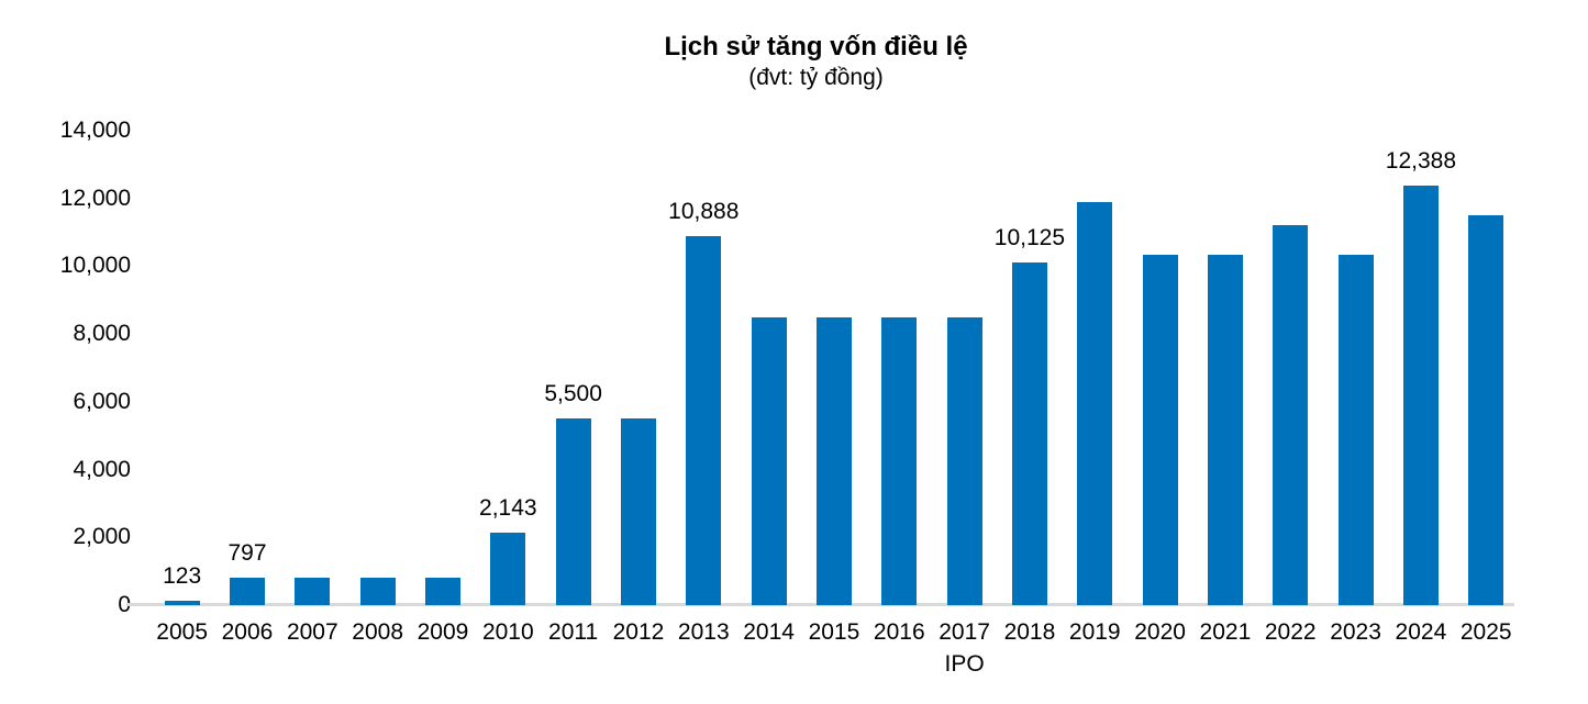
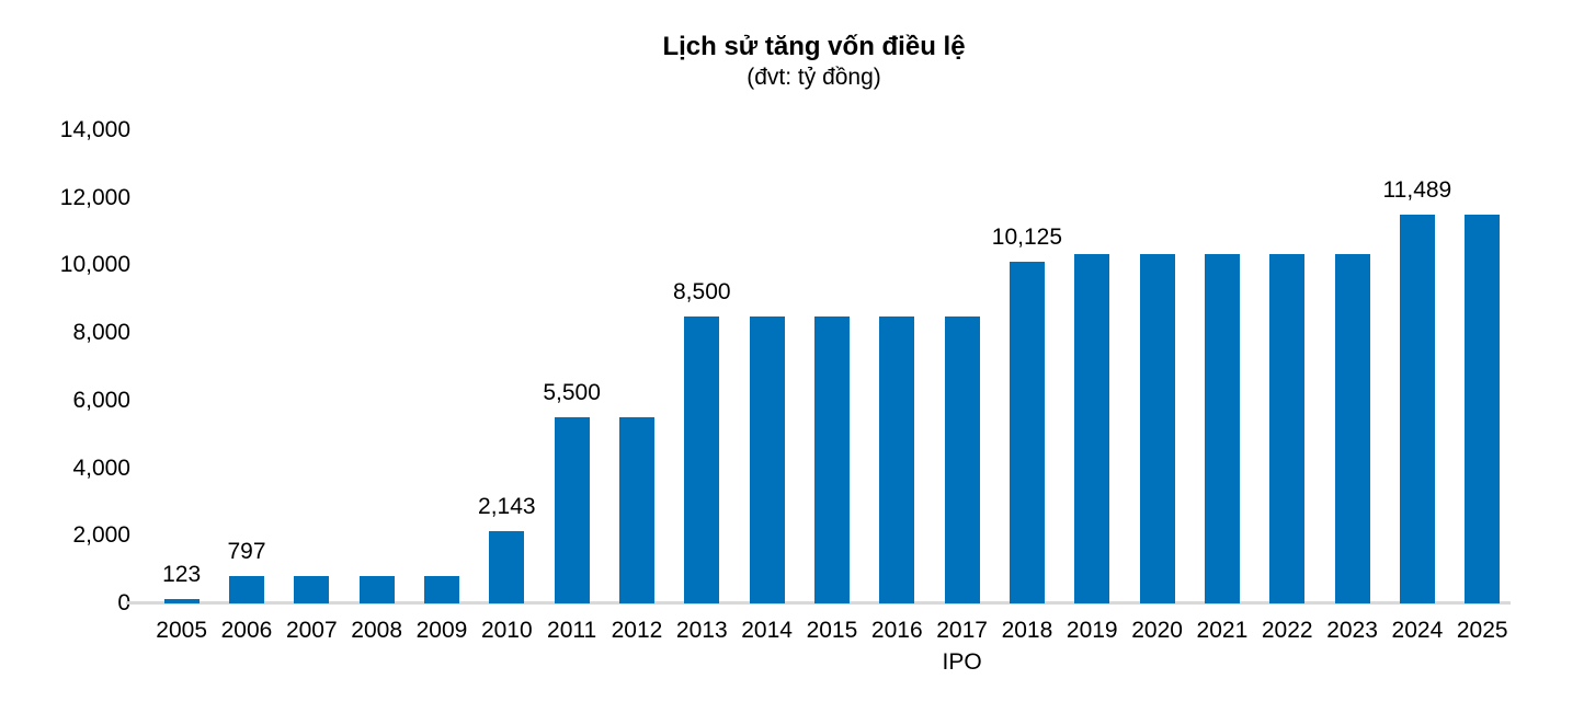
2013: 10,888 -> 8,500
2019: 11900 -> 10400
2022: 11200 -> 10400
2024: 12,388 -> 11,489
